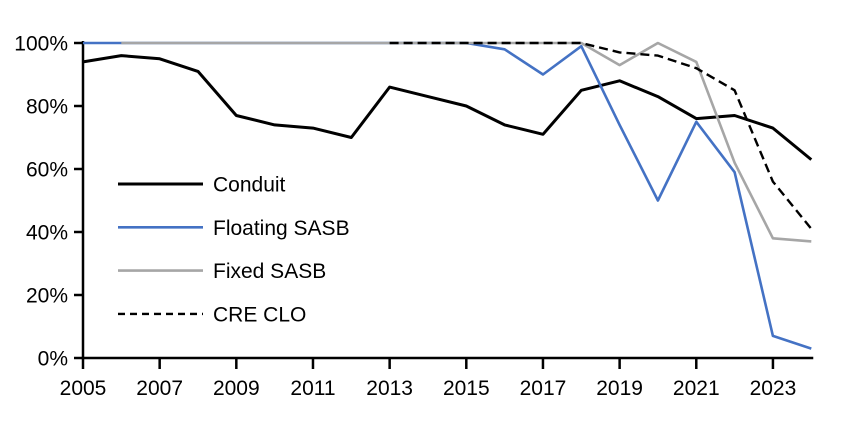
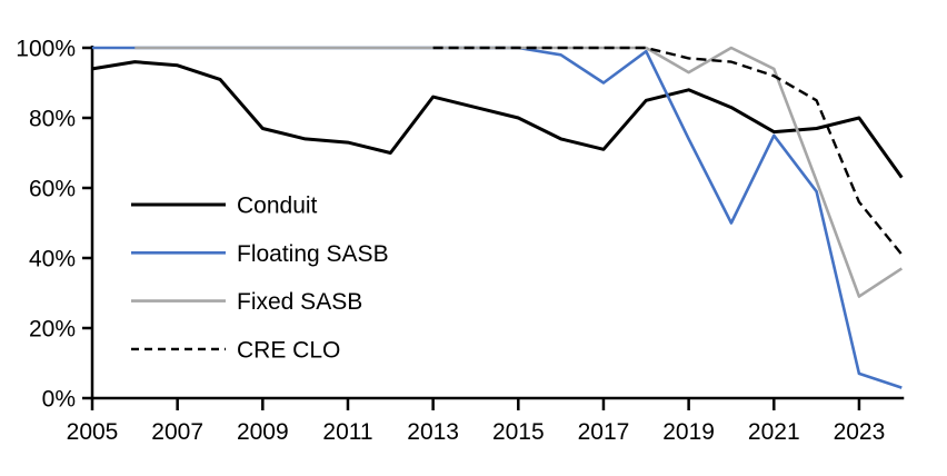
Conduit/2023: 73% -> 80%
Fixed SASB/2023: 38% -> 29%
